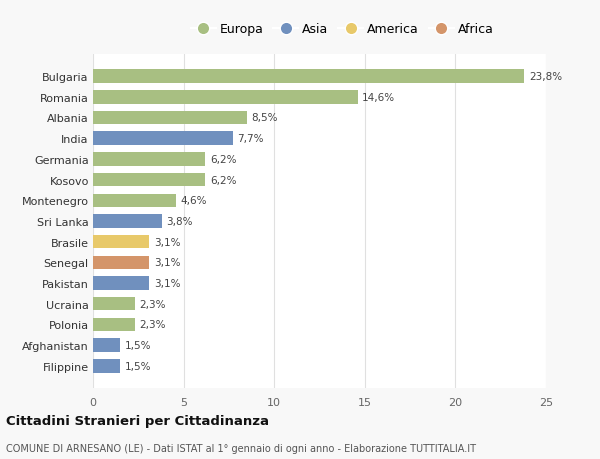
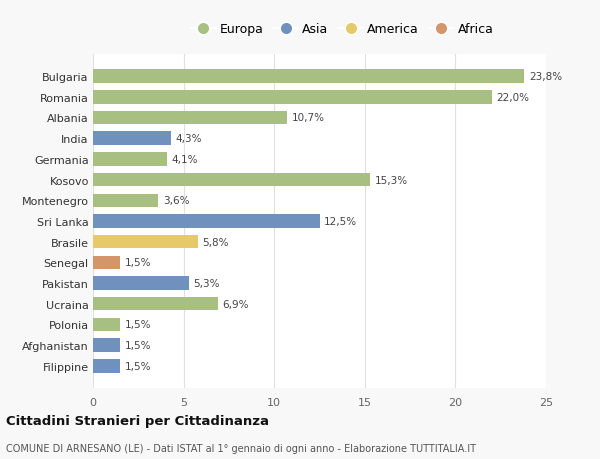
Romania: 14,6% -> 22,0%
Albania: 8,5% -> 10,7%
India: 7,7% -> 4,3%
Germania: 6,2% -> 4,1%
Kosovo: 6,2% -> 15,3%
Montenegro: 4,6% -> 3,6%
Sri Lanka: 3,8% -> 12,5%
Brasile: 3,1% -> 5,8%
Senegal: 3,1% -> 1,5%
Pakistan: 3,1% -> 5,3%
Ucraina: 2,3% -> 6,9%
Polonia: 2,3% -> 1,5%
